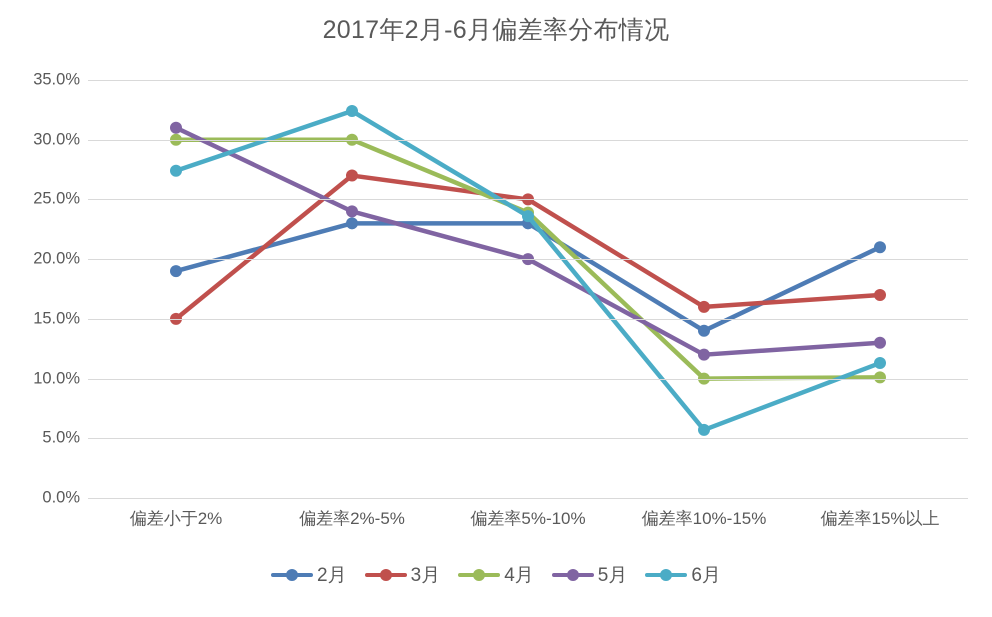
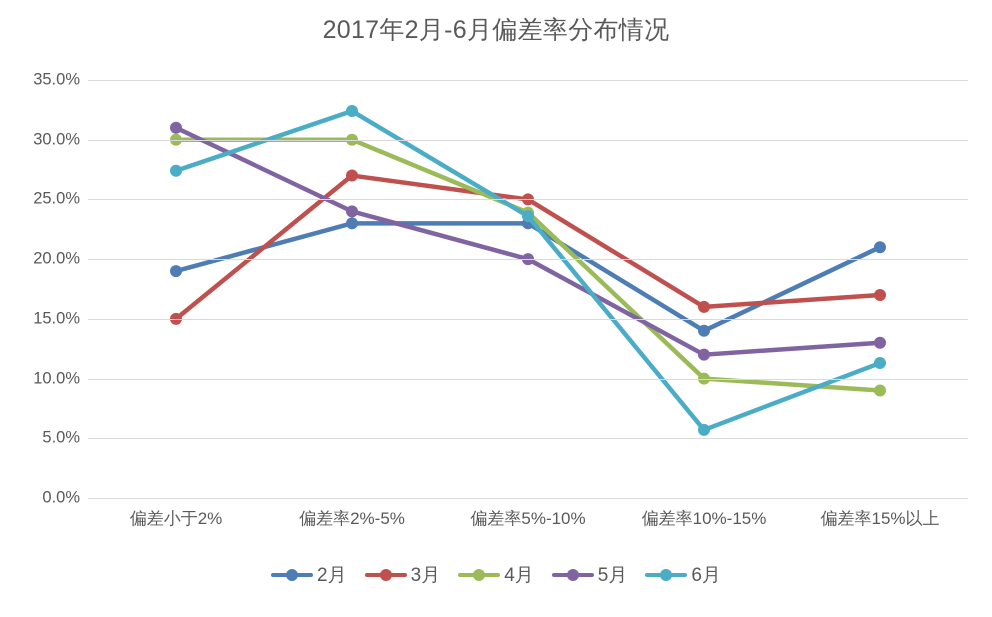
4月/偏差率15%以上: 10.1% -> 9.0%
